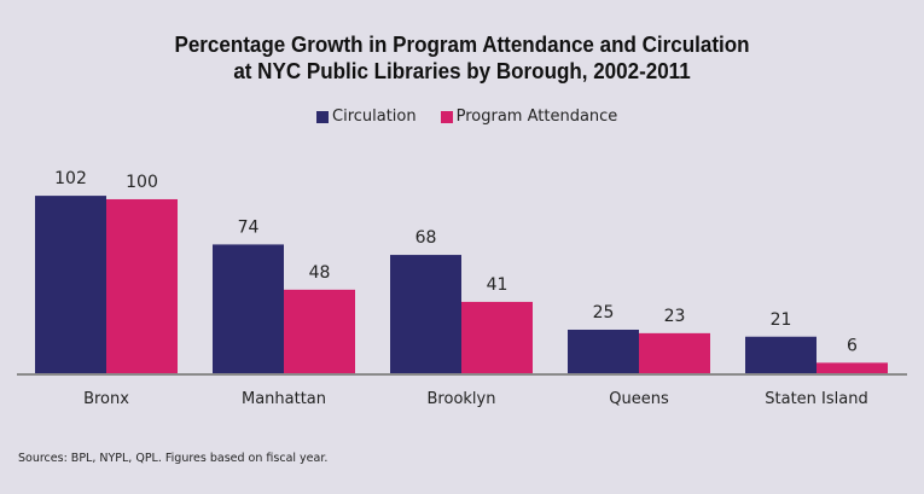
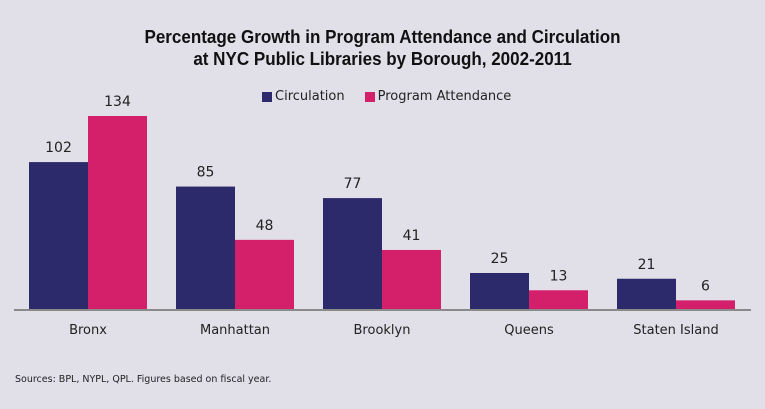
Program Attendance/Bronx: 100 -> 134
Circulation/Manhattan: 74 -> 85
Circulation/Brooklyn: 68 -> 77
Program Attendance/Queens: 23 -> 13
